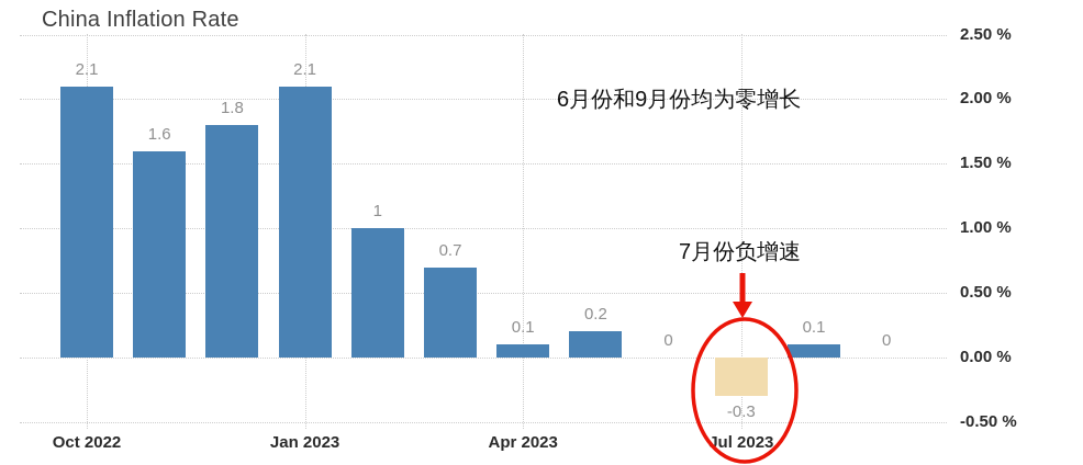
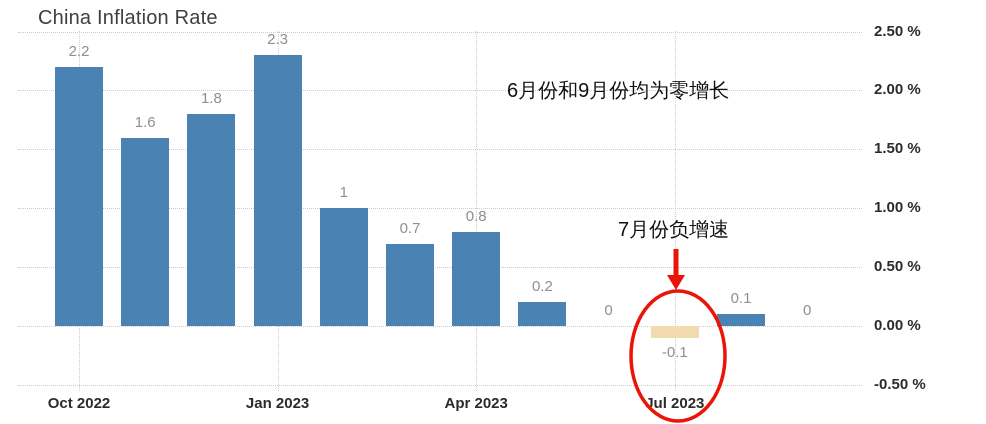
Oct 2022: 2.1 -> 2.2
Jan 2023: 2.1 -> 2.3
Apr 2023: 0.1 -> 0.8
Jul 2023: -0.3 -> -0.1
